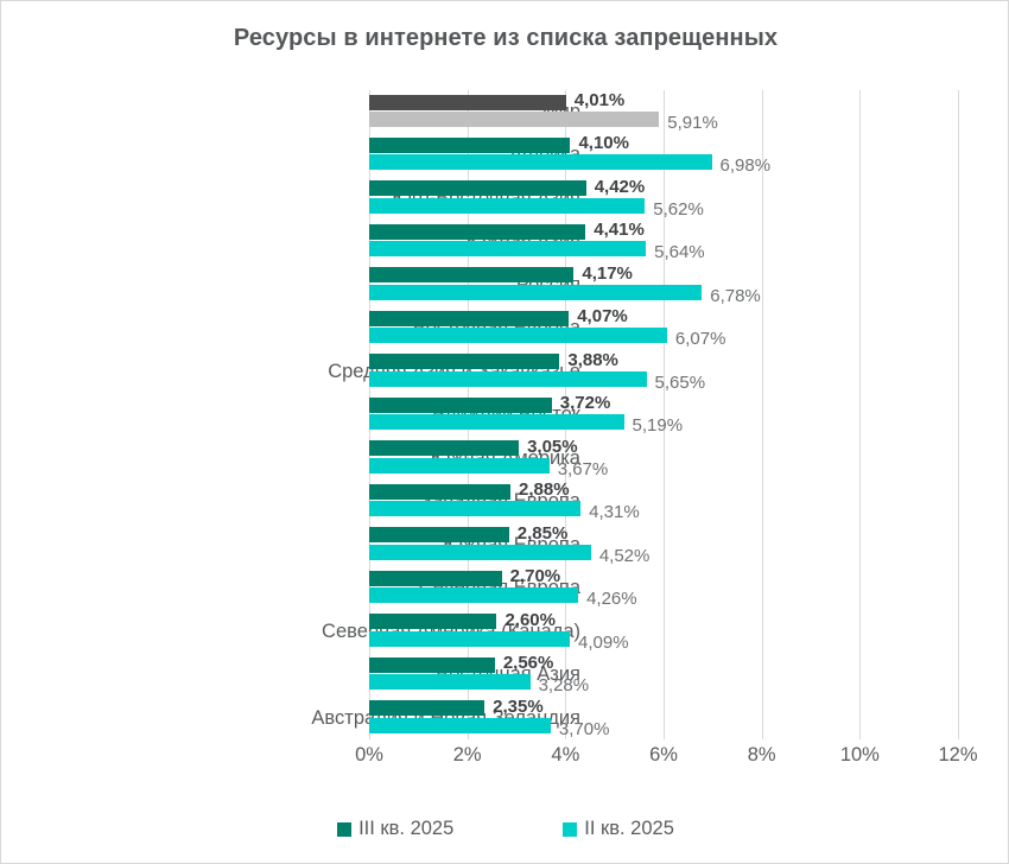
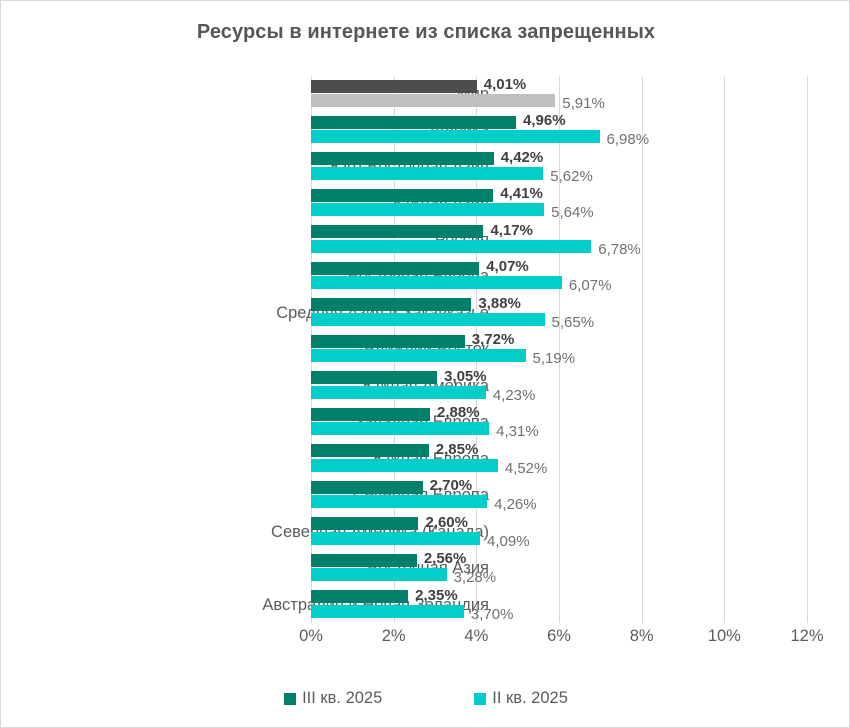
III кв. 2025/Африка: 4,10% -> 4,96%
II кв. 2025/Южная Америка: 3,67% -> 4,23%
